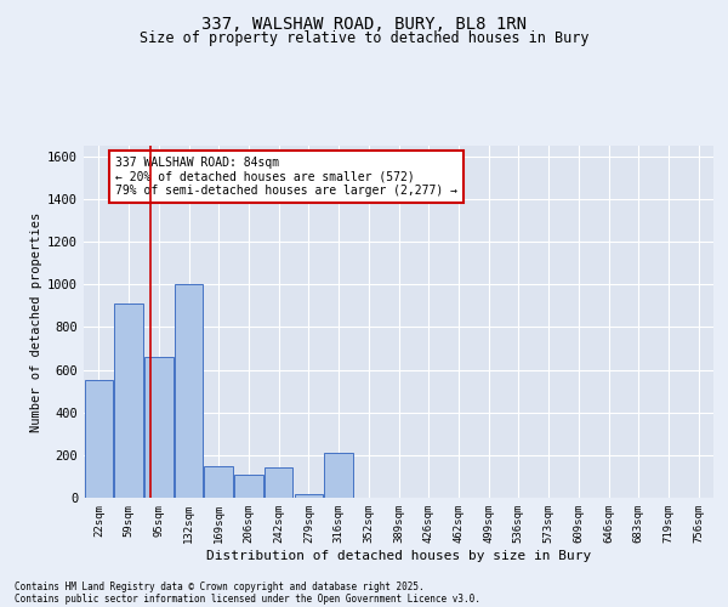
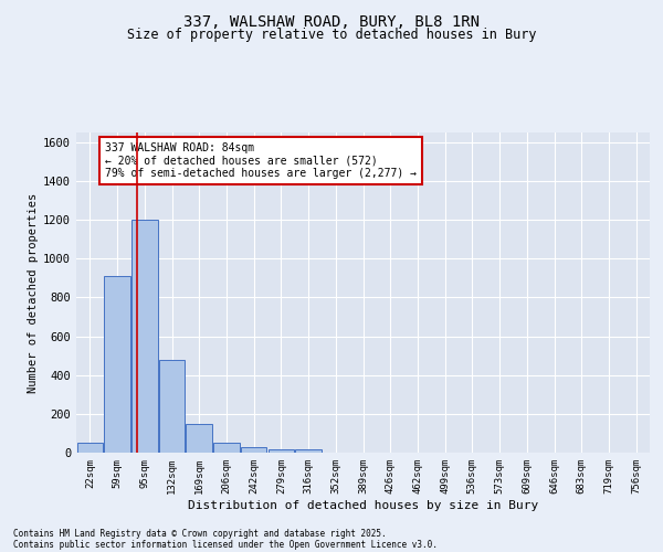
22sqm: 550 -> 50
95sqm: 660 -> 1200
132sqm: 1000 -> 480
206sqm: 110 -> 50
242sqm: 140 -> 30
316sqm: 210 -> 20
